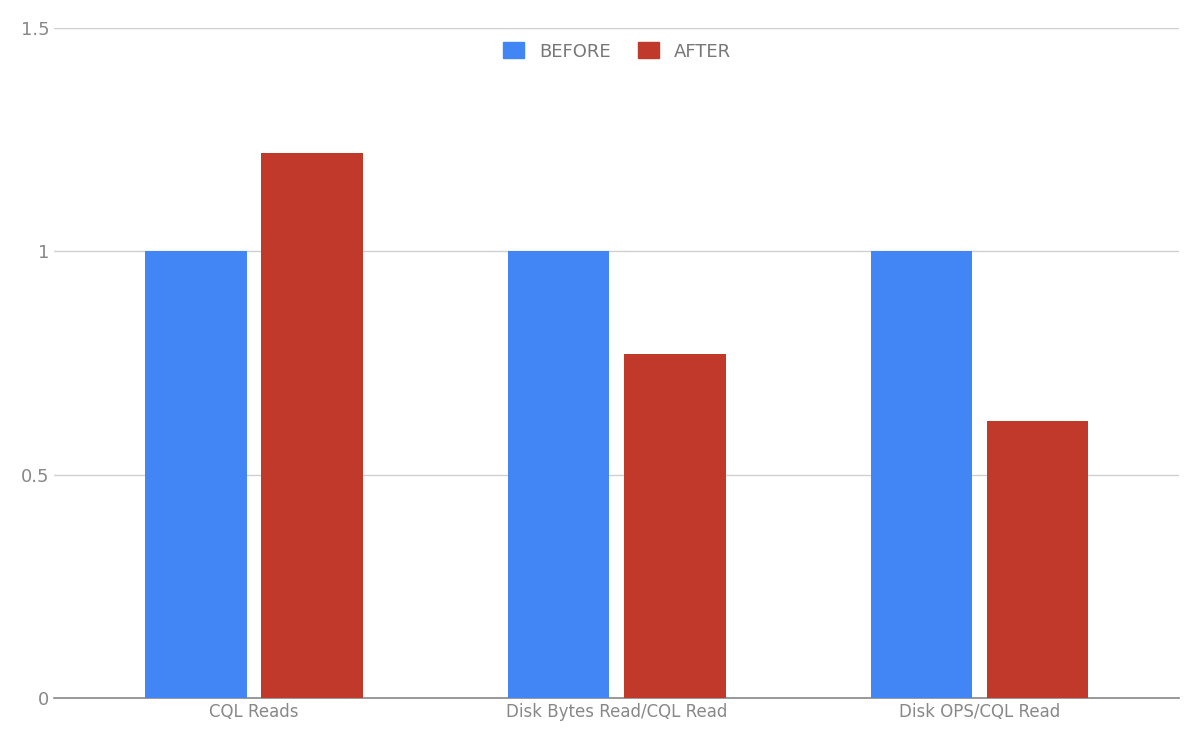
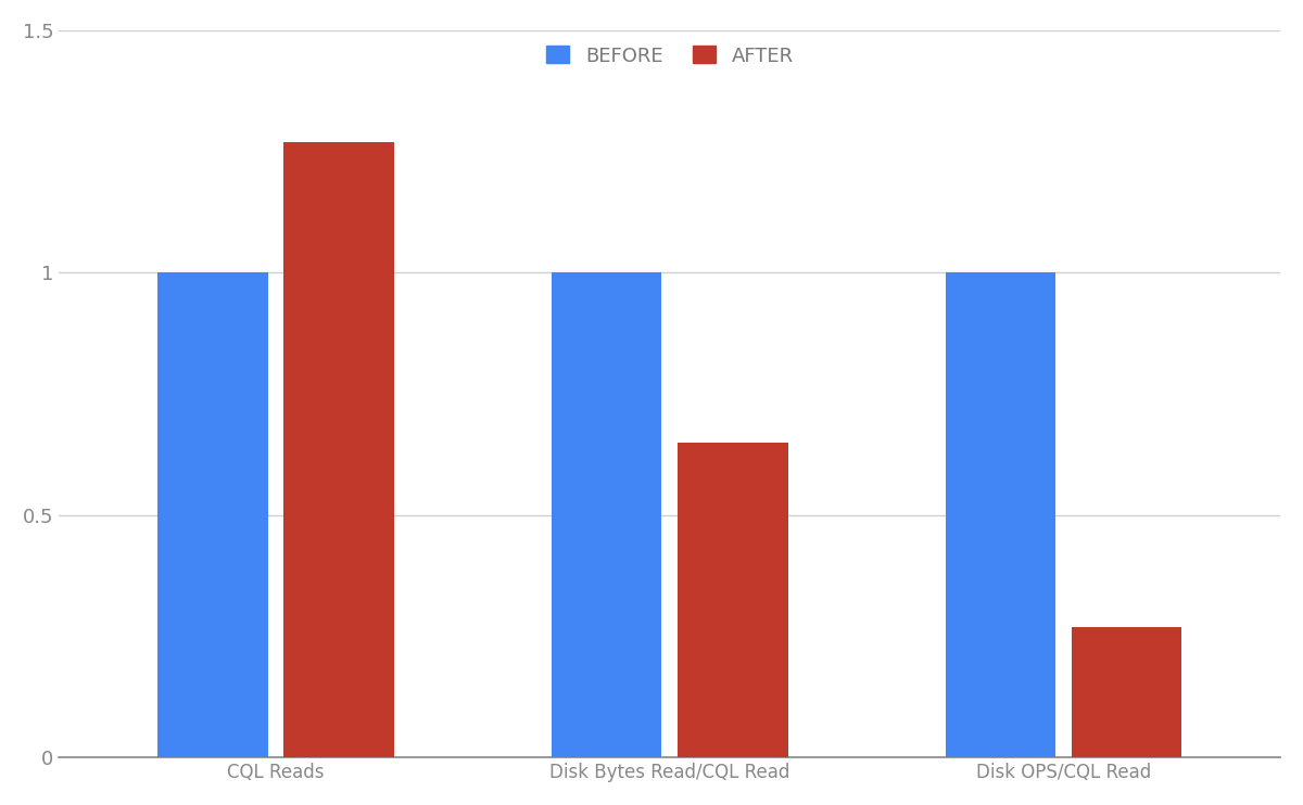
AFTER/CQL Reads: 1.22 -> 1.27
AFTER/Disk Bytes Read/CQL Read: 0.77 -> 0.65
AFTER/Disk OPS/CQL Read: 0.62 -> 0.27
